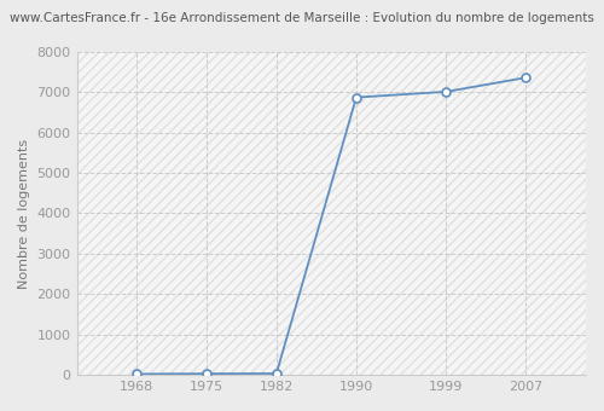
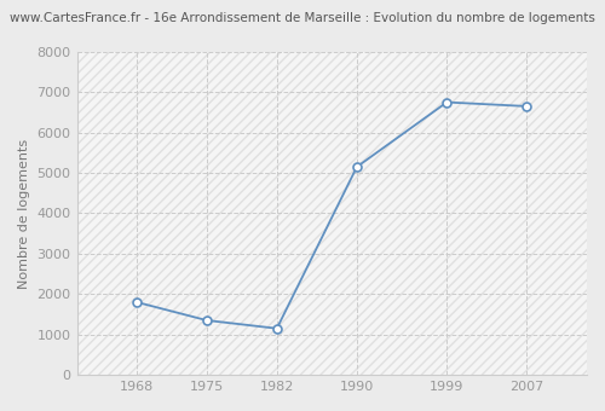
1968: 20 -> 1800
1975: 30 -> 1350
1982: 40 -> 1150
1990: 6870 -> 5150
1999: 7010 -> 6750
2007: 7360 -> 6650
